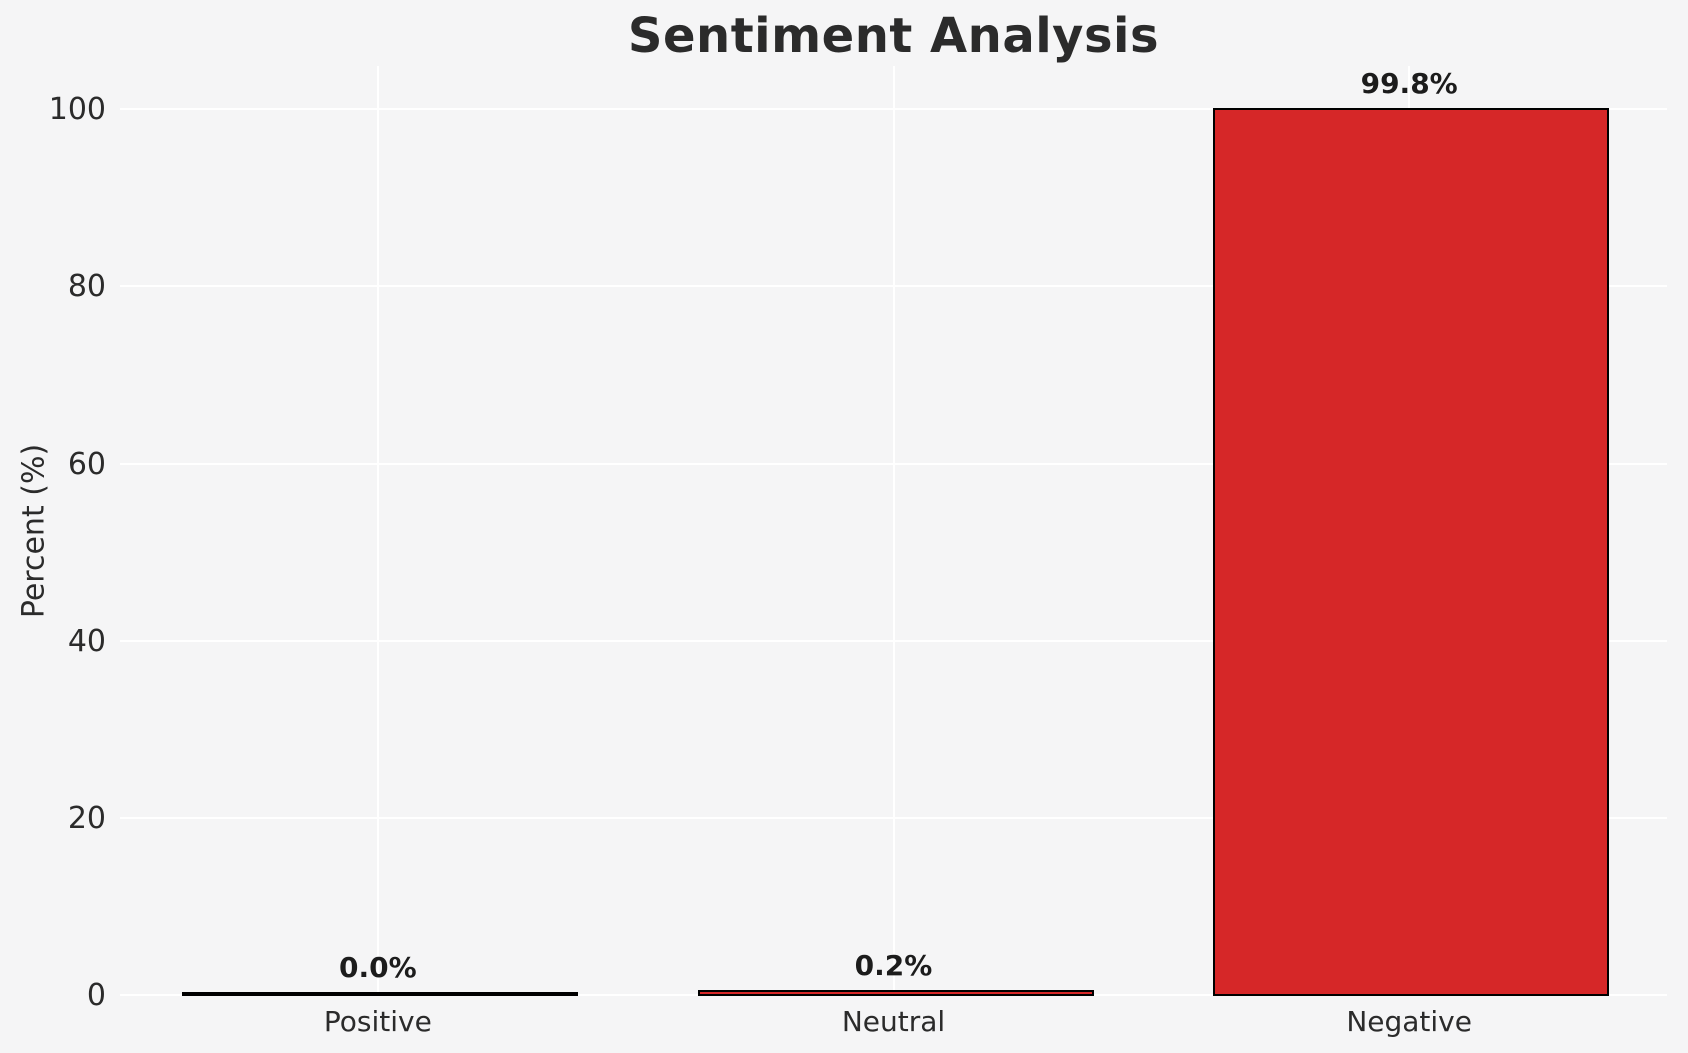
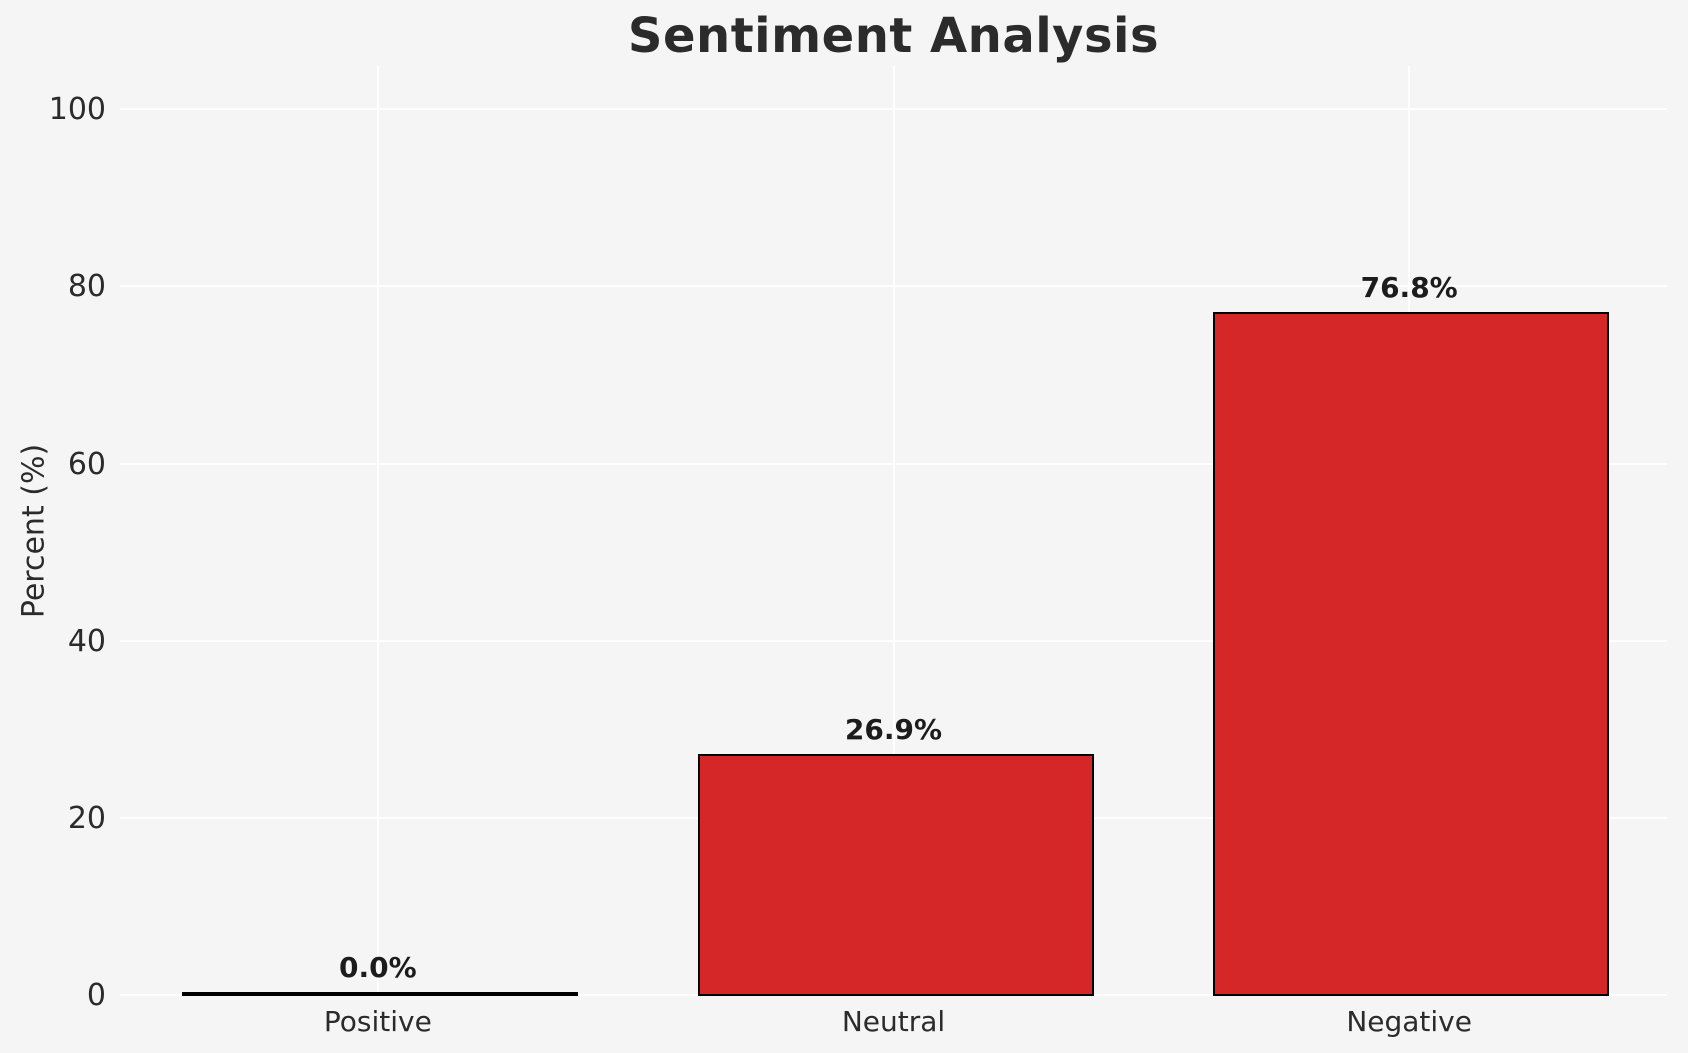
Neutral: 0.2% -> 26.9%
Negative: 99.8% -> 76.8%
